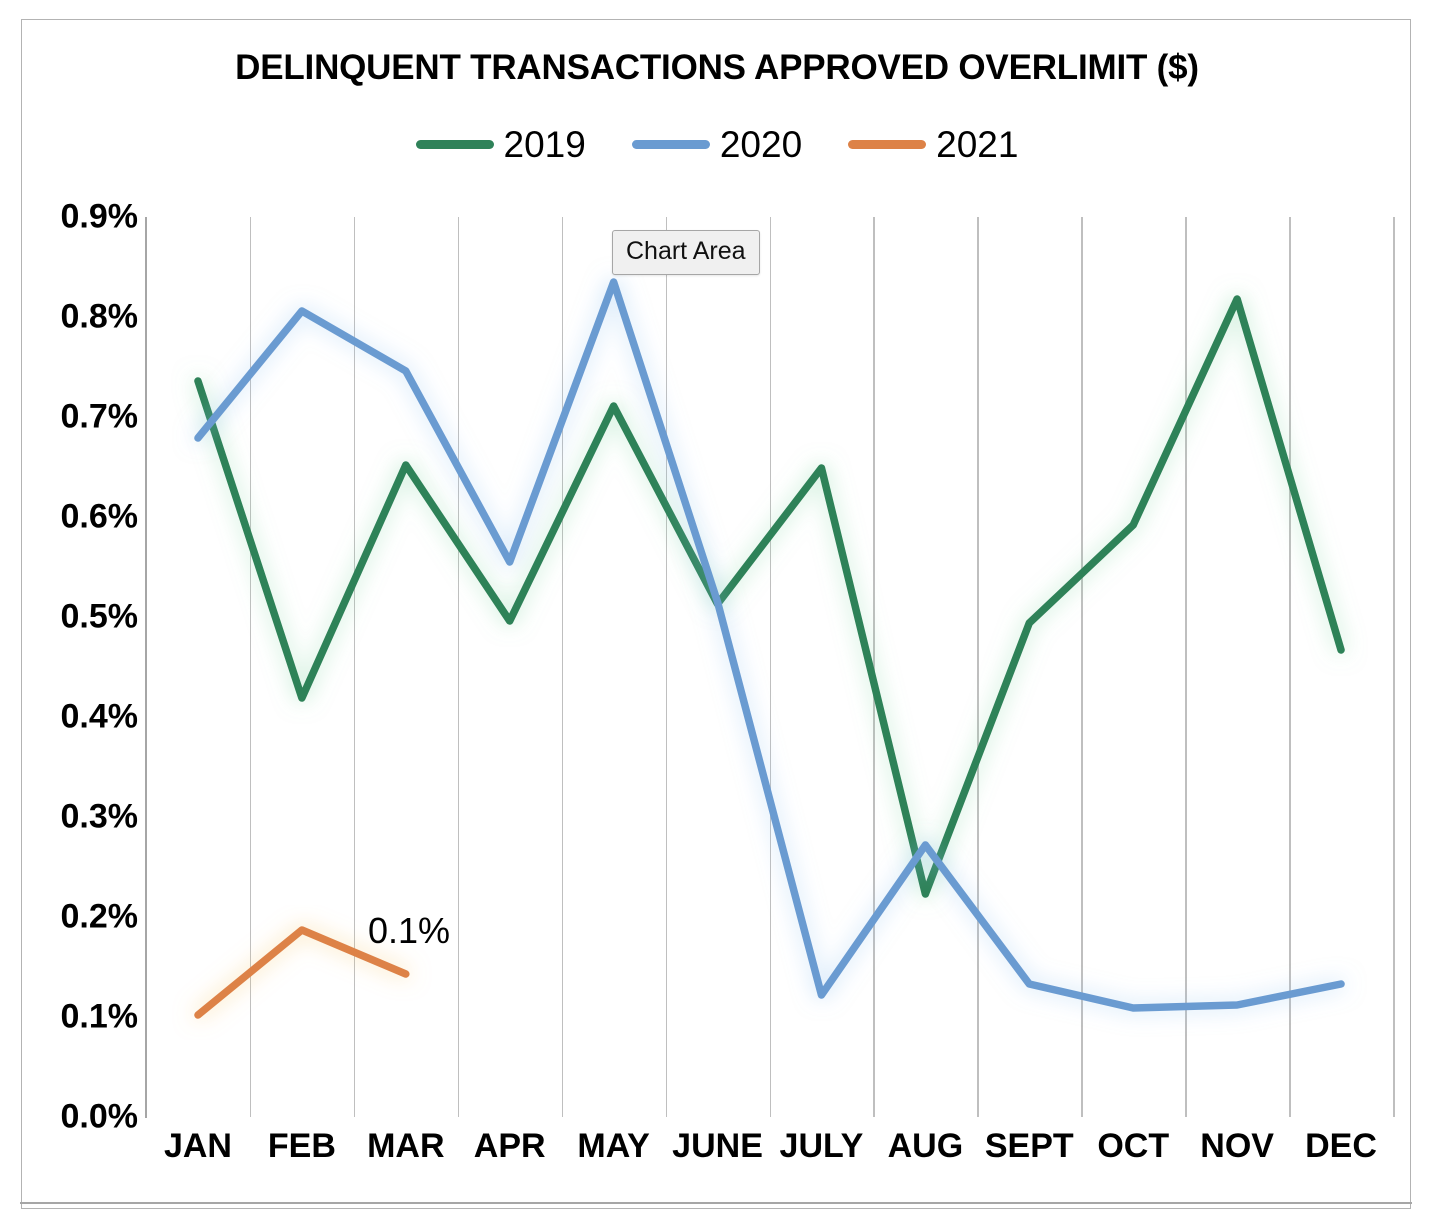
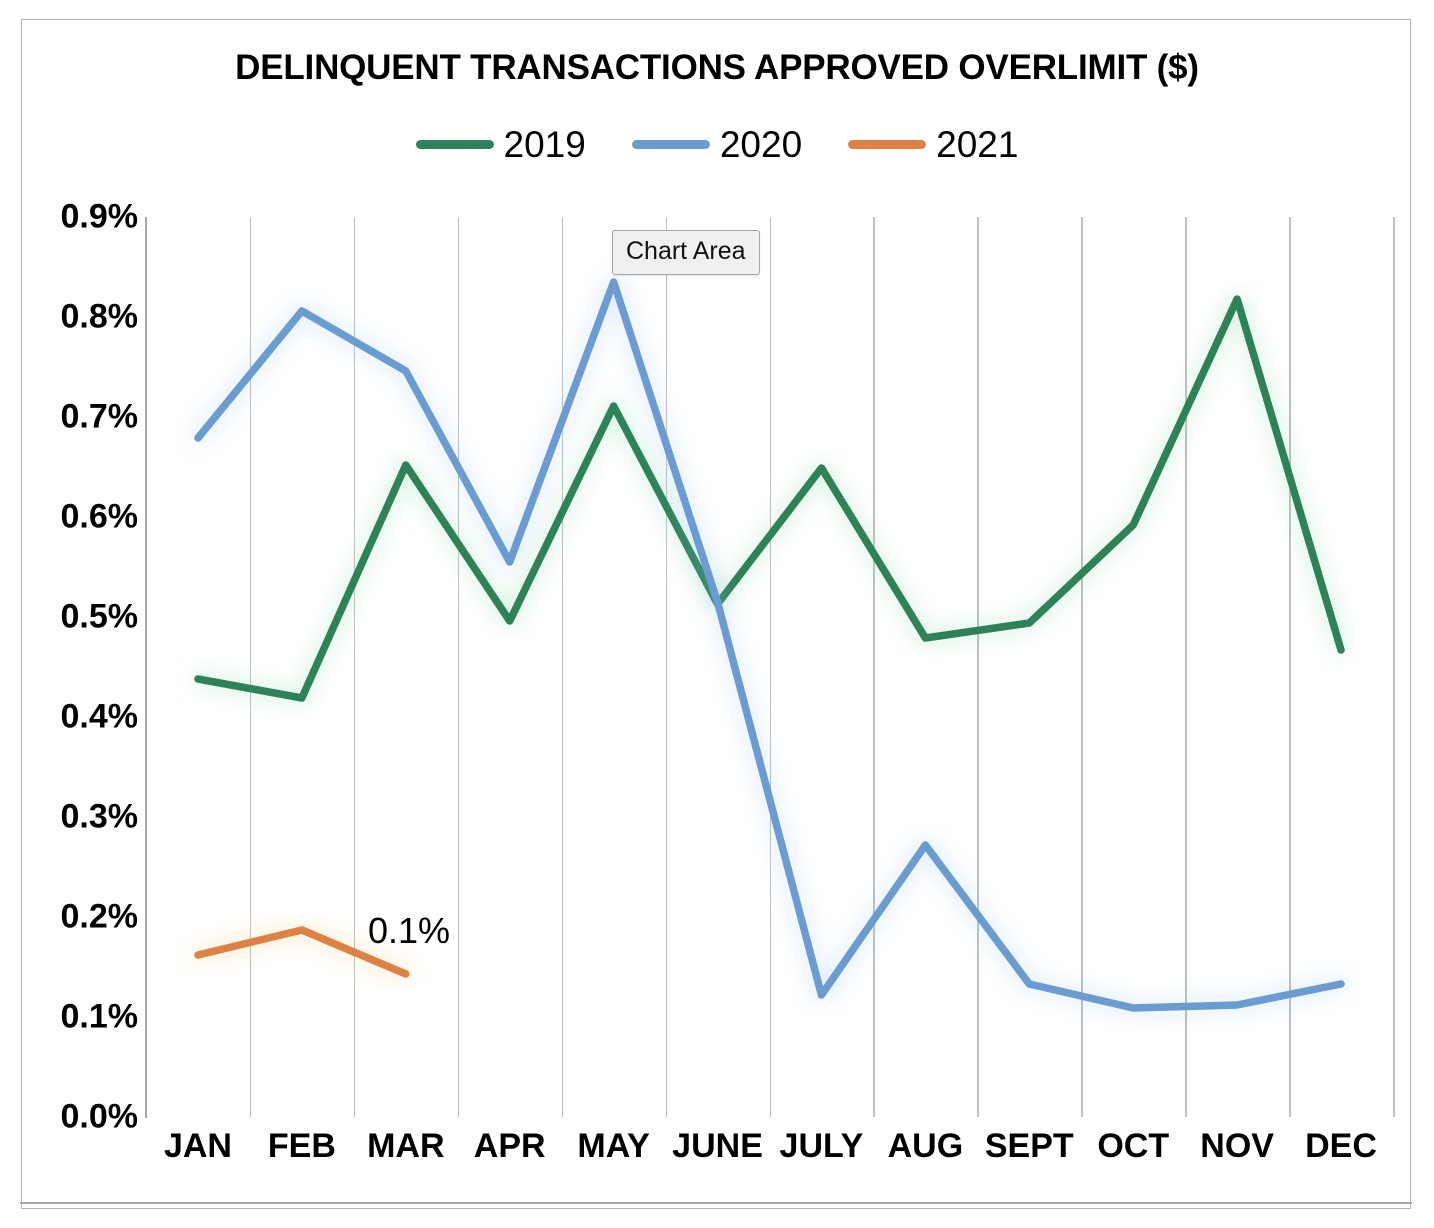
2019/JAN: 0.736% -> 0.438%
2021/JAN: 0.102% -> 0.162%
2019/AUG: 0.223% -> 0.479%
